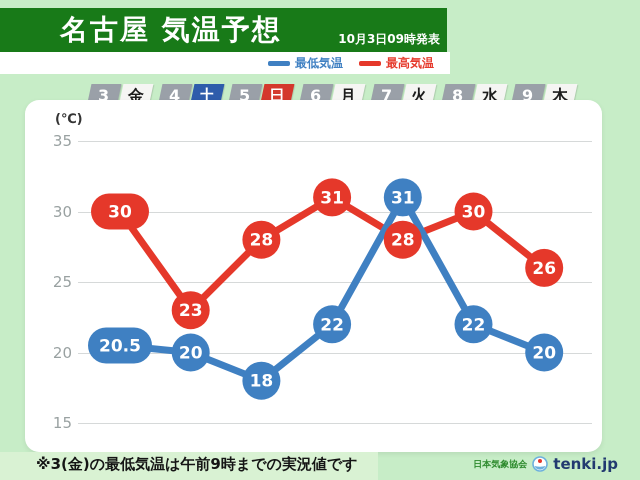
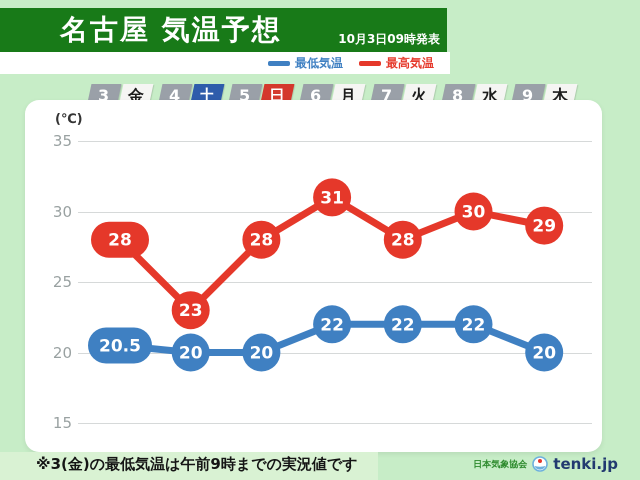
最高気温/3 金: 30 -> 28
最低気温/5 日: 18 -> 20
最低気温/7 火: 31 -> 22
最高気温/9 木: 26 -> 29
